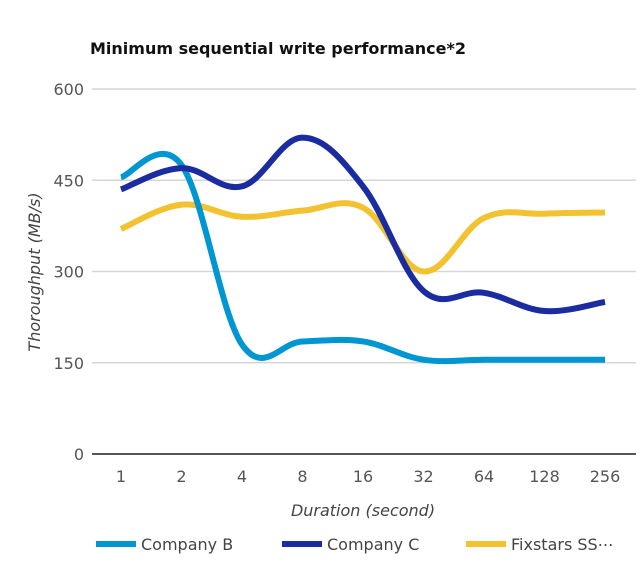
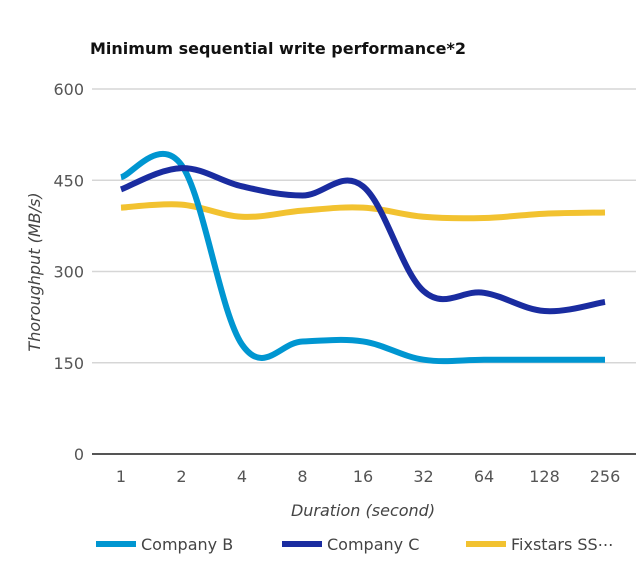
Fixstars SS⋯/1: 370 -> 400
Company C/8: 520 -> 420
Fixstars SS⋯/32: 300 -> 390
